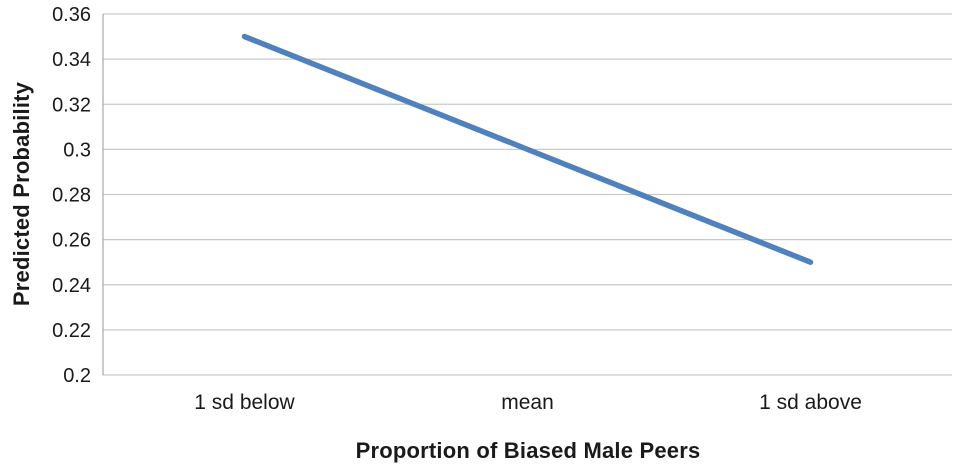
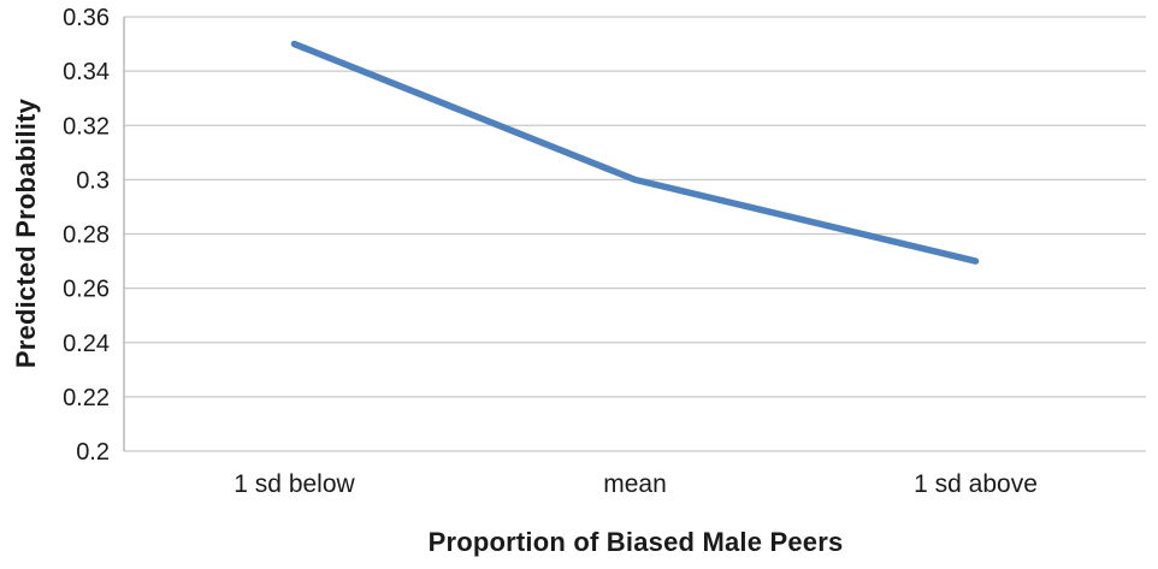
1 sd above: 0.25 -> 0.27
